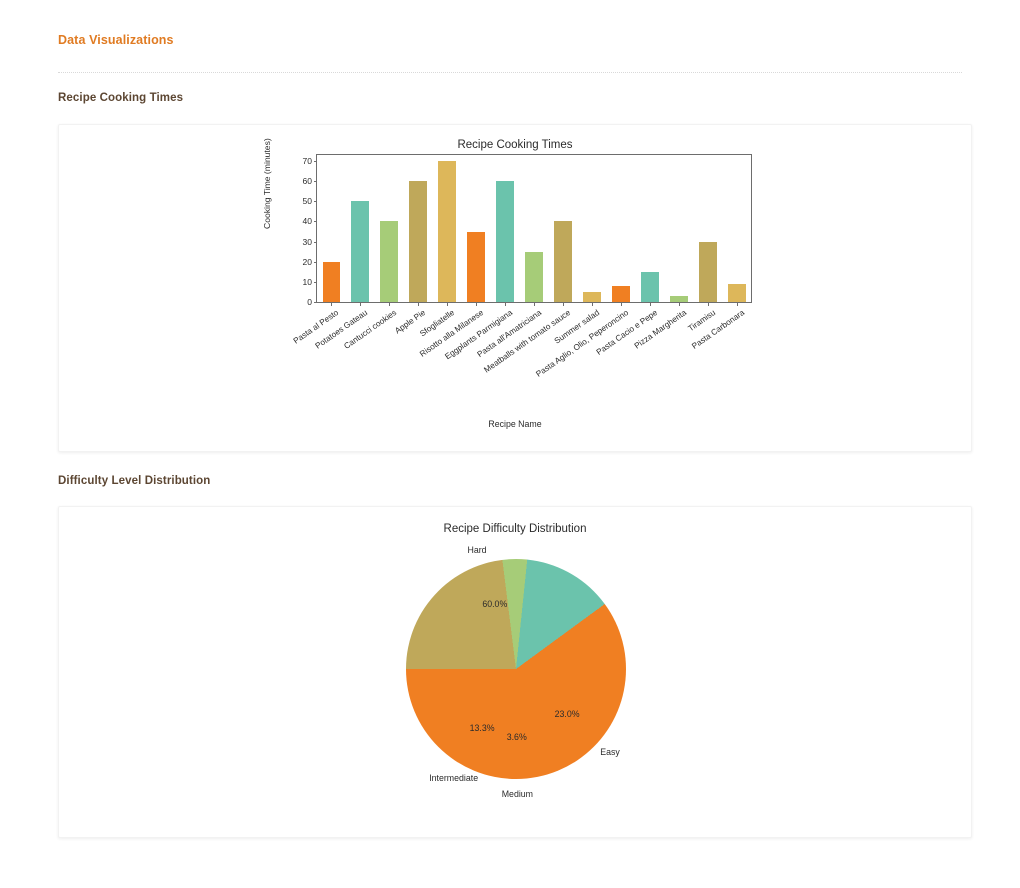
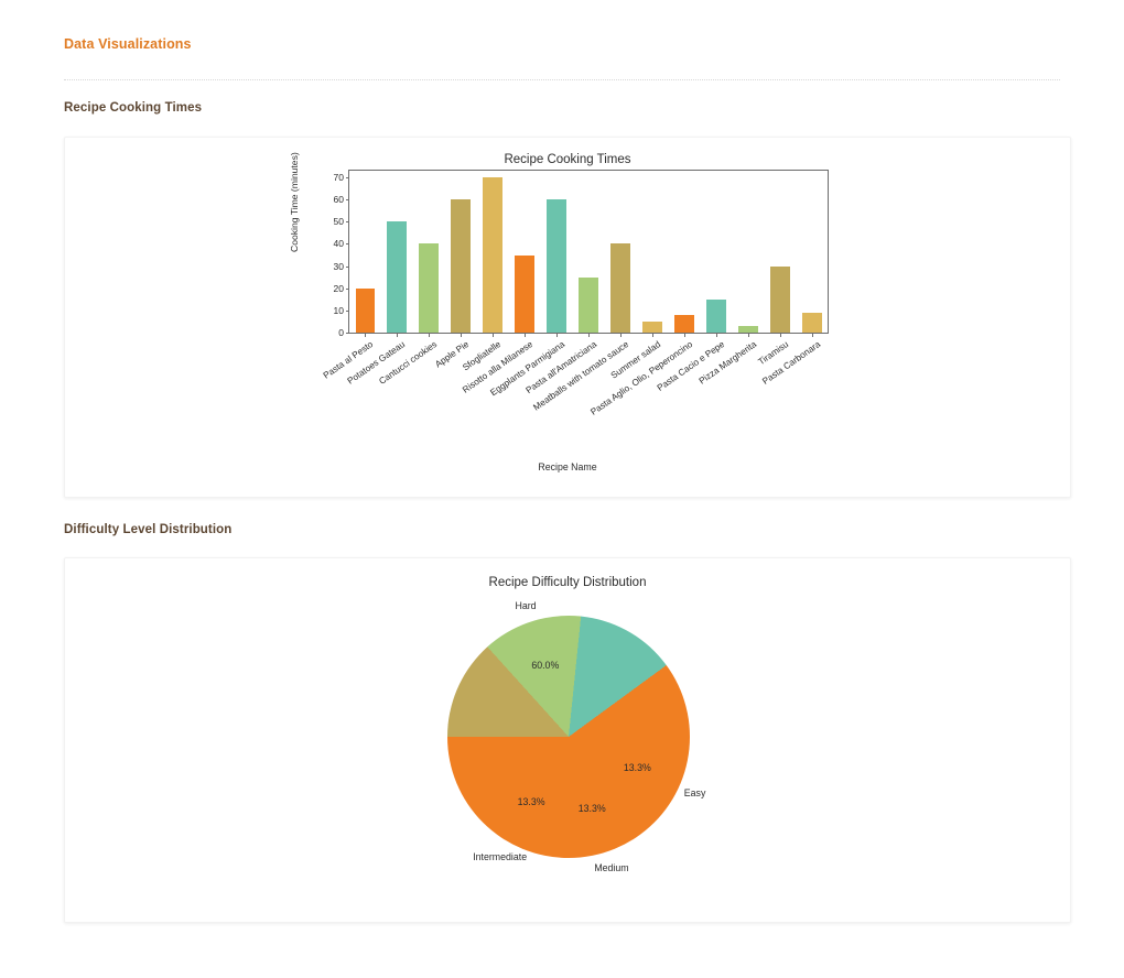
Recipe Difficulty Distribution/Medium: 3.6% -> 13.3%
Recipe Difficulty Distribution/Easy: 23.0% -> 13.3%
